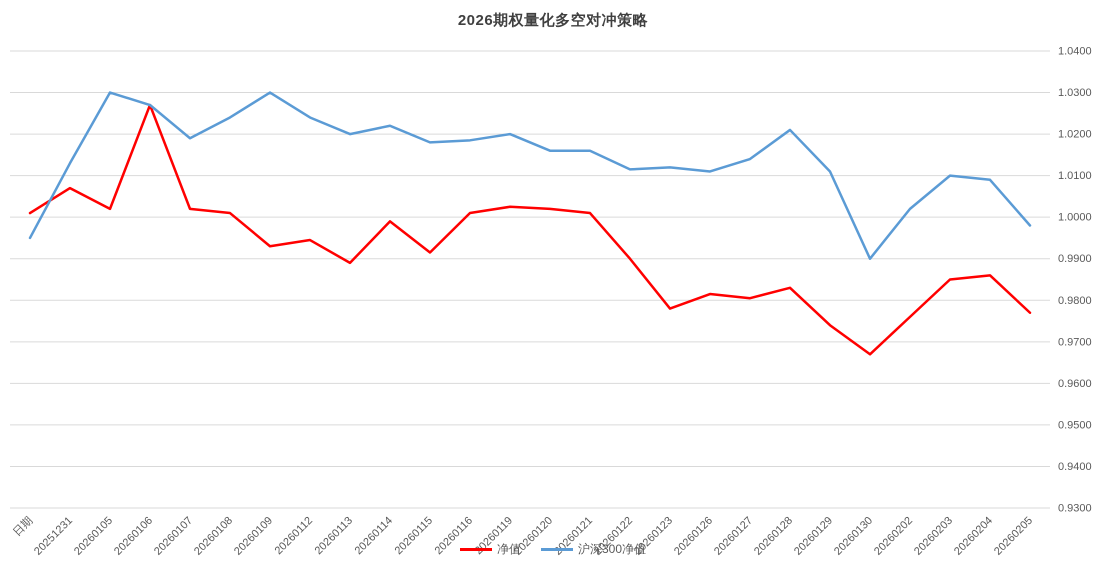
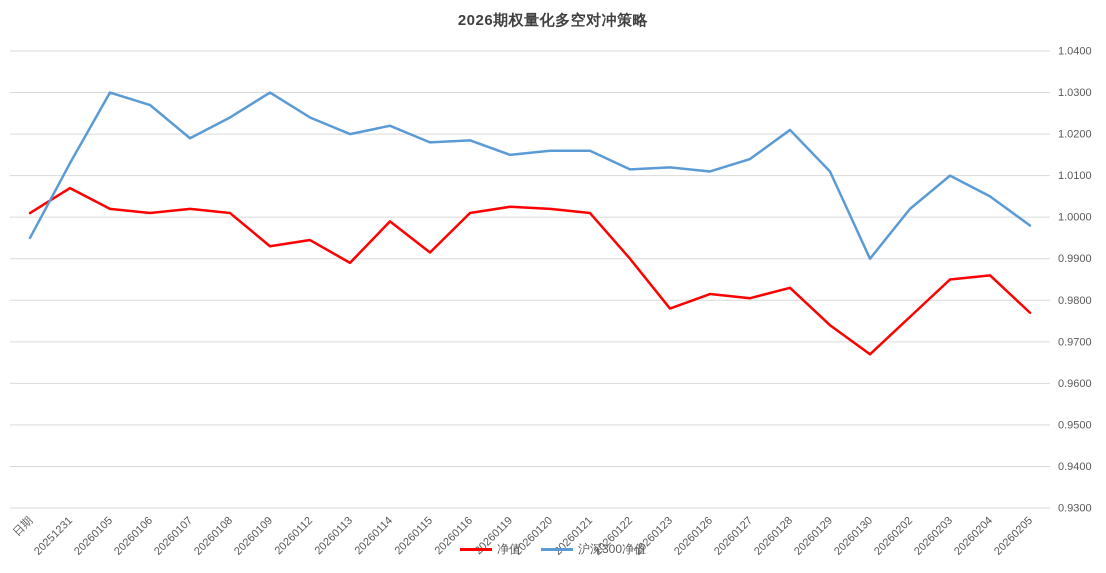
净值/20260106: 1.027 -> 1.001
沪深300净值/20260119: 1.020 -> 1.015
沪深300净值/20260204: 1.009 -> 1.005
